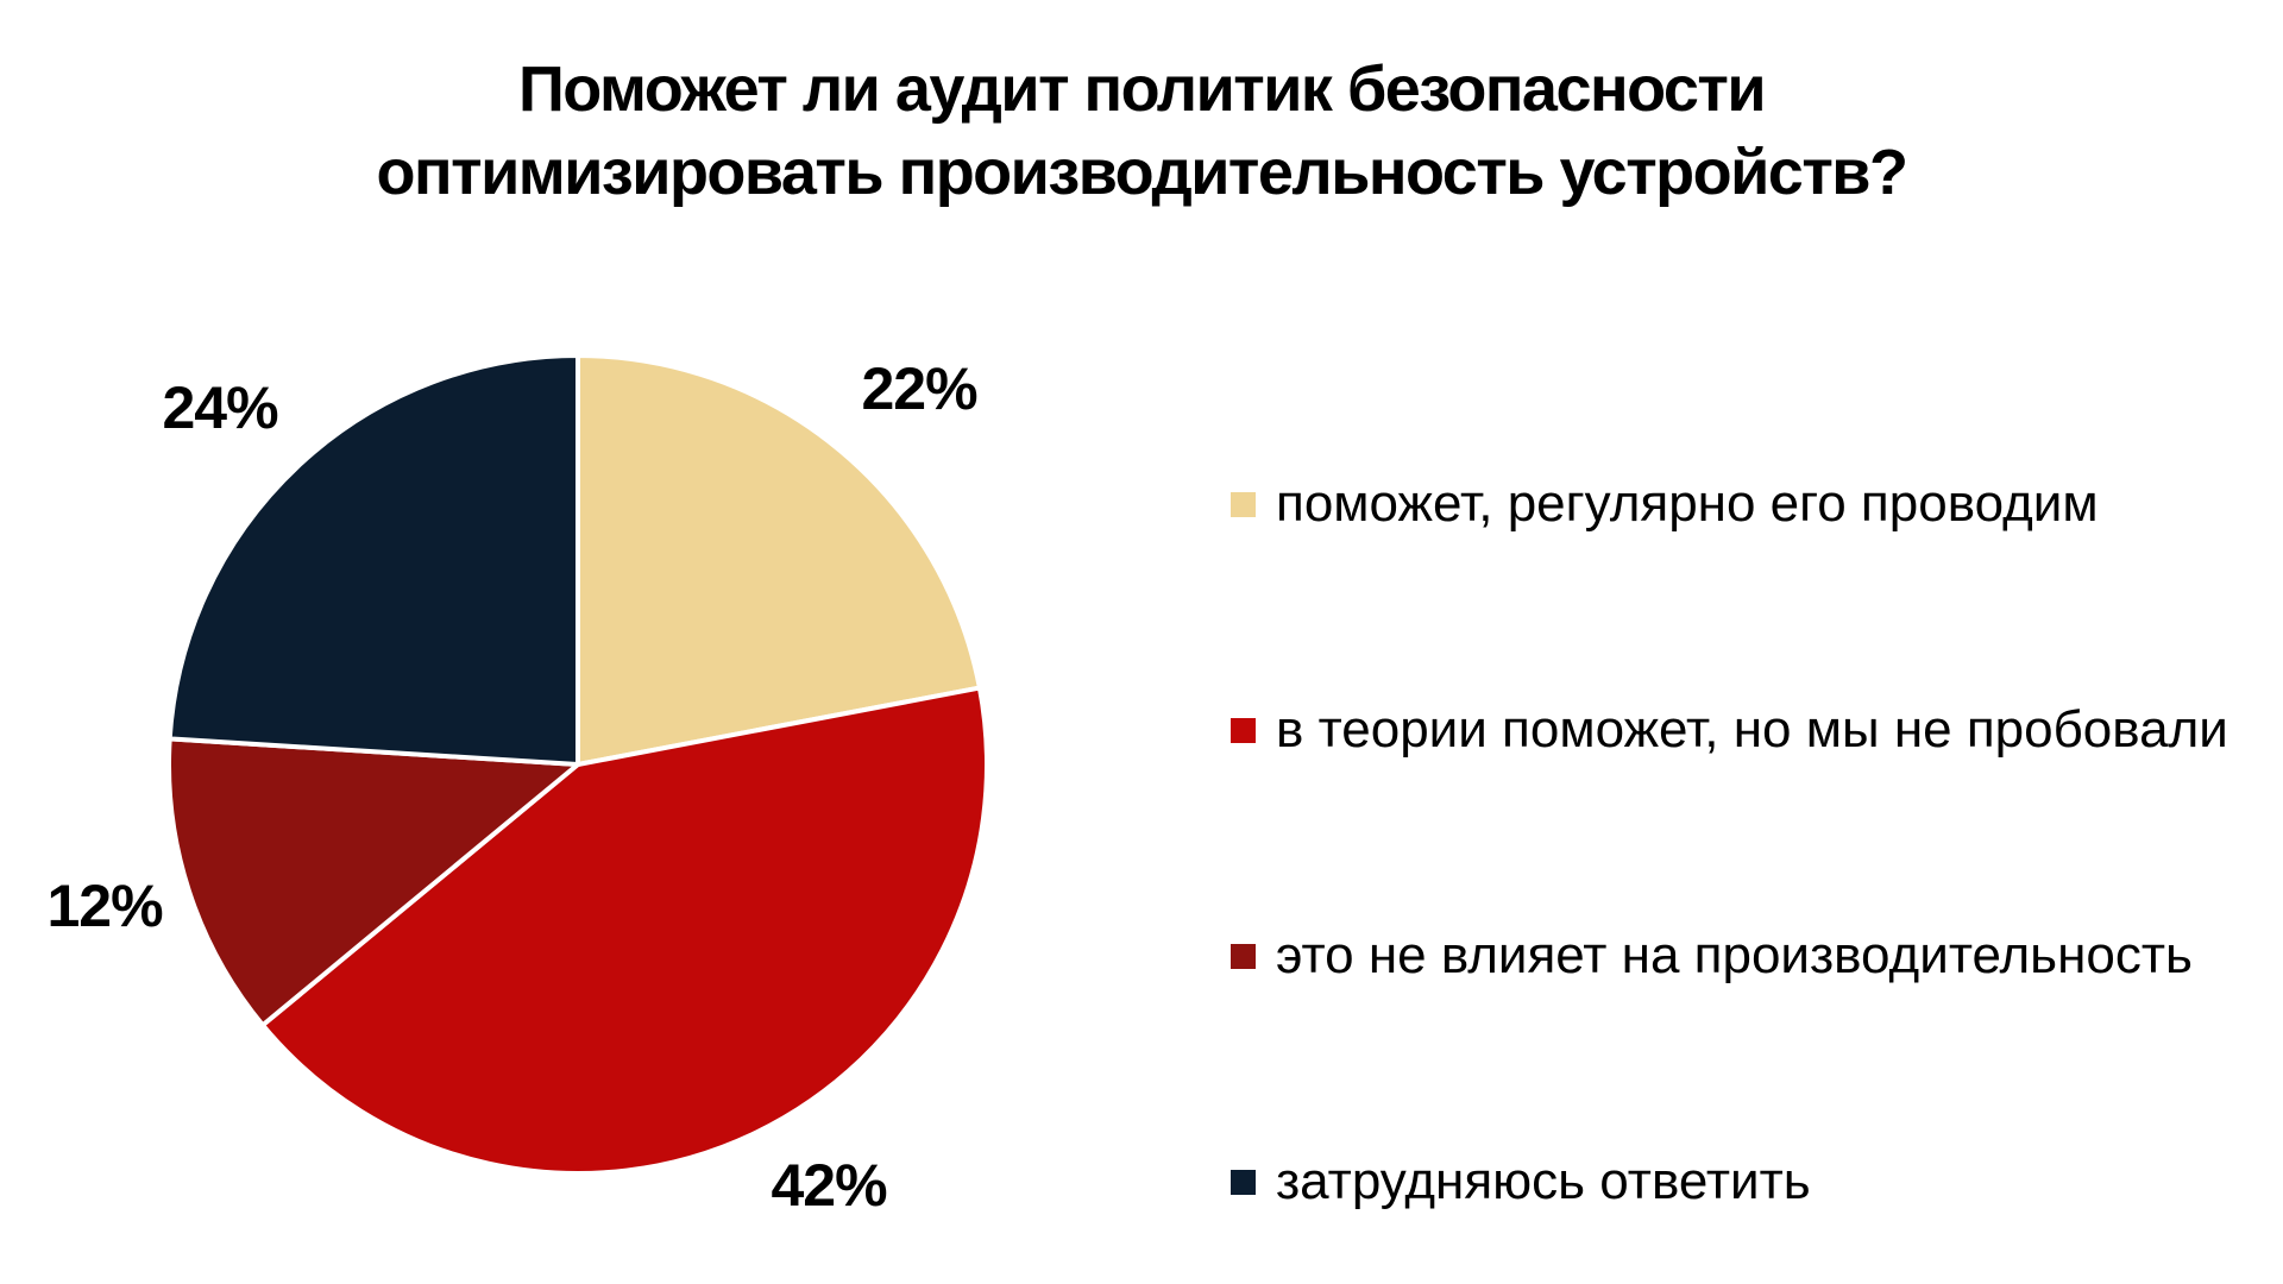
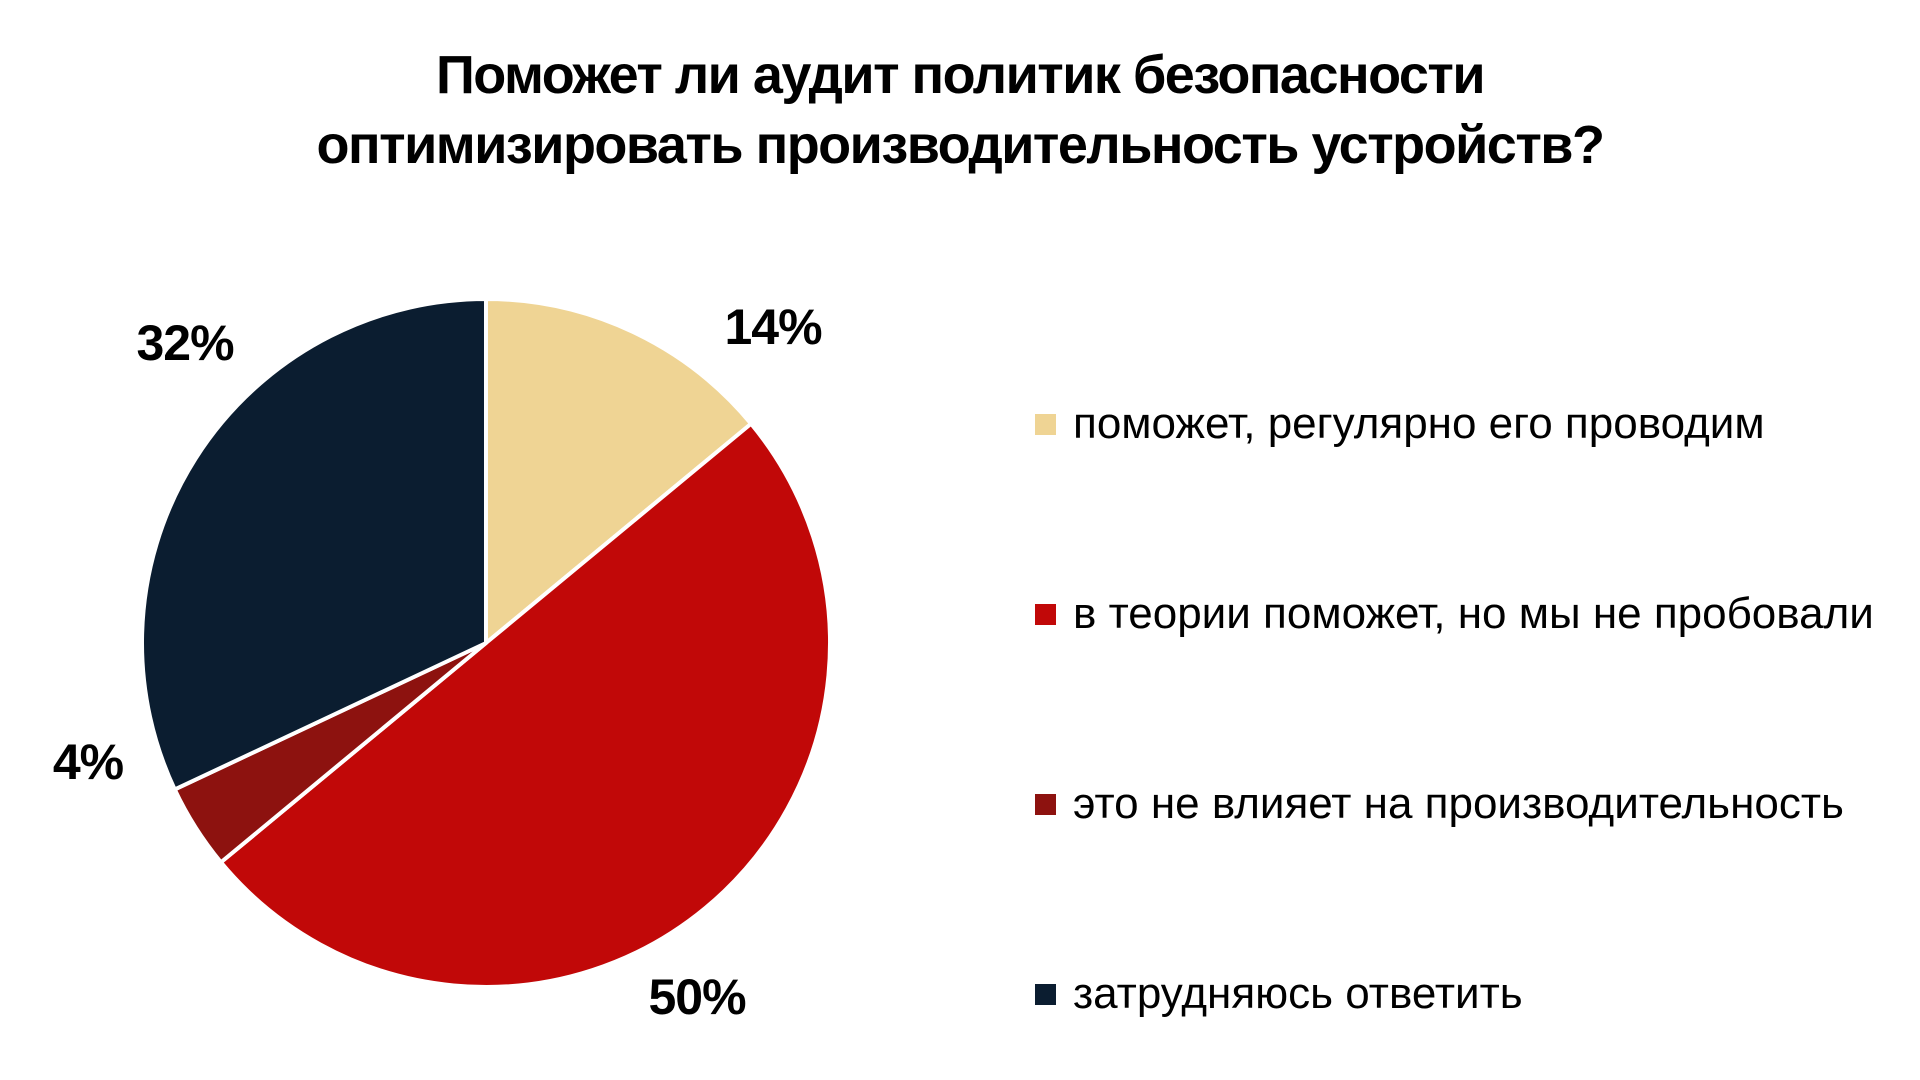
поможет, регулярно его проводим: 22% -> 14%
в теории поможет, но мы не пробовали: 42% -> 50%
это не влияет на производительность: 12% -> 4%
затрудняюсь ответить: 24% -> 32%
